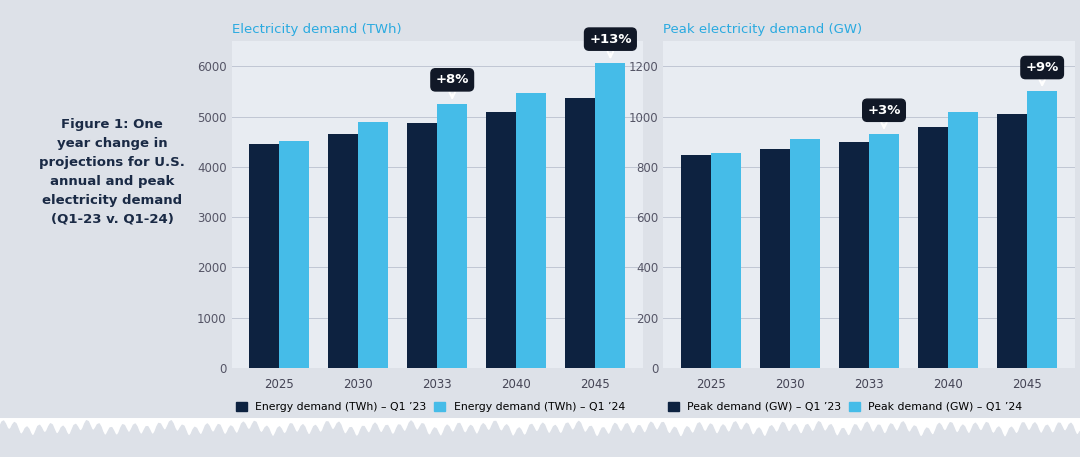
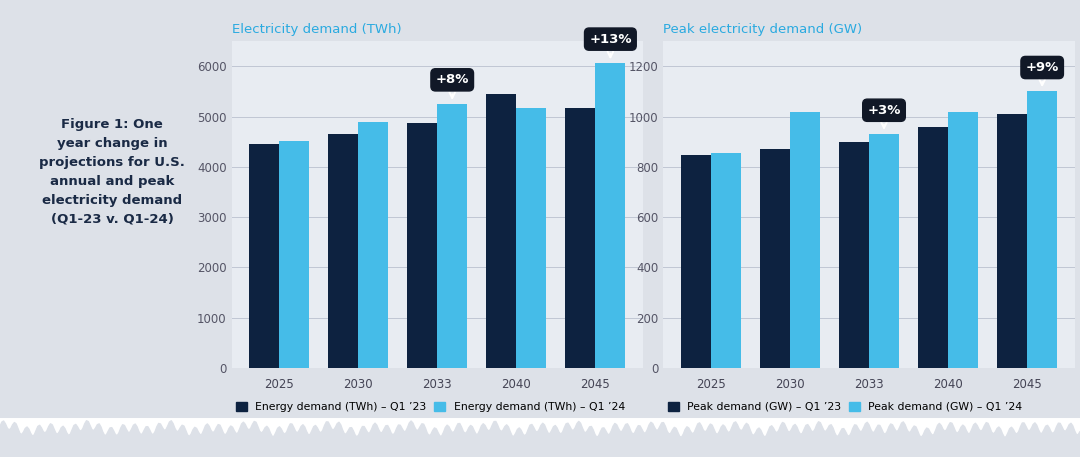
Electricity demand (TWh)/Energy demand (TWh) – Q1 ’23/2040: 5100 -> 5440
Electricity demand (TWh)/Energy demand (TWh) – Q1 ’24/2040: 5460 -> 5160
Electricity demand (TWh)/Energy demand (TWh) – Q1 ’23/2045: 5360 -> 5160
Peak electricity demand (GW)/Peak demand (GW) – Q1 ’24/2030: 910 -> 1020
